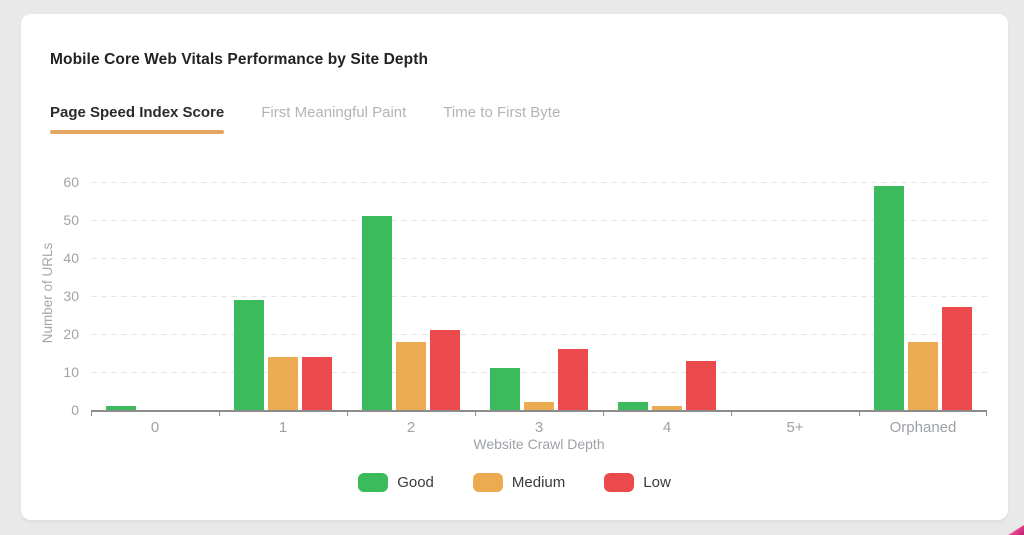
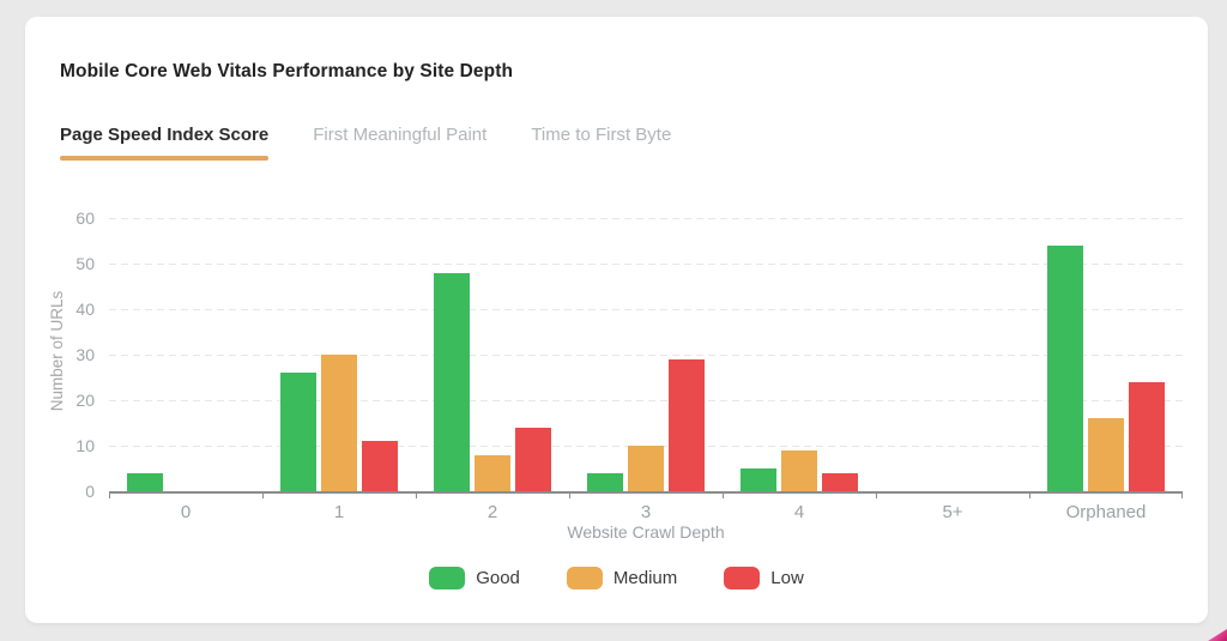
Good/0: 1 -> 4
Good/1: 29 -> 26
Medium/1: 14 -> 30
Low/1: 14 -> 11
Good/2: 51 -> 48
Medium/2: 18 -> 8
Low/2: 21 -> 14
Good/3: 11 -> 4
Medium/3: 2 -> 10
Low/3: 16 -> 29
Good/4: 2 -> 5
Medium/4: 1 -> 9
Low/4: 13 -> 4
Good/Orphaned: 59 -> 54
Medium/Orphaned: 18 -> 16
Low/Orphaned: 27 -> 24
